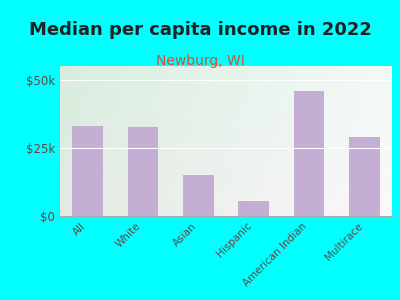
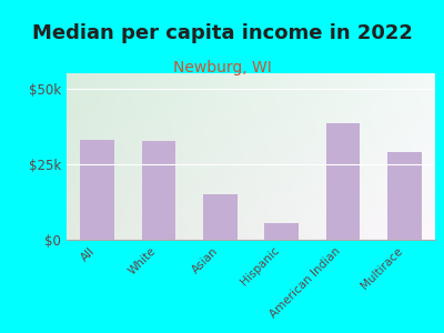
American Indian: $46.0k -> $38.5k
